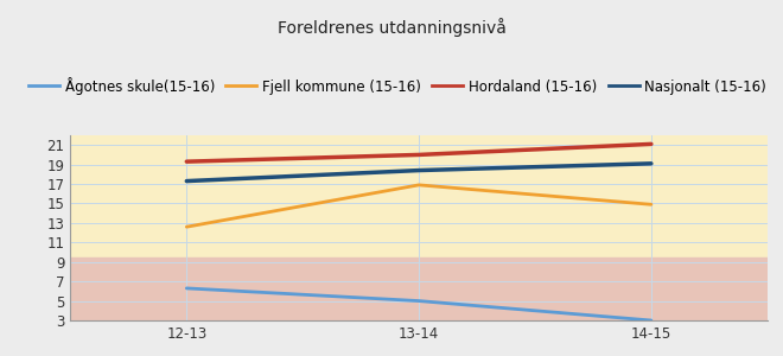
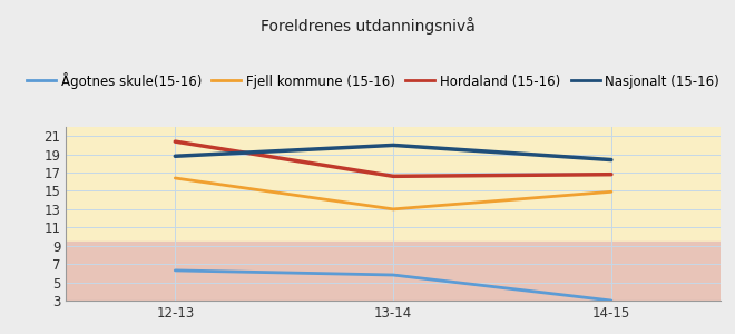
Fjell kommune (15-16)/12-13: 12.6 -> 16.4
Hordaland (15-16)/12-13: 19.3 -> 20.4
Nasjonalt (15-16)/12-13: 17.3 -> 18.8
Ågotnes skule(15-16)/13-14: 5.0 -> 5.8
Fjell kommune (15-16)/13-14: 16.9 -> 13.0
Hordaland (15-16)/13-14: 20.0 -> 16.6
Nasjonalt (15-16)/13-14: 18.4 -> 20.0
Hordaland (15-16)/14-15: 21.1 -> 16.8
Nasjonalt (15-16)/14-15: 19.1 -> 18.4
